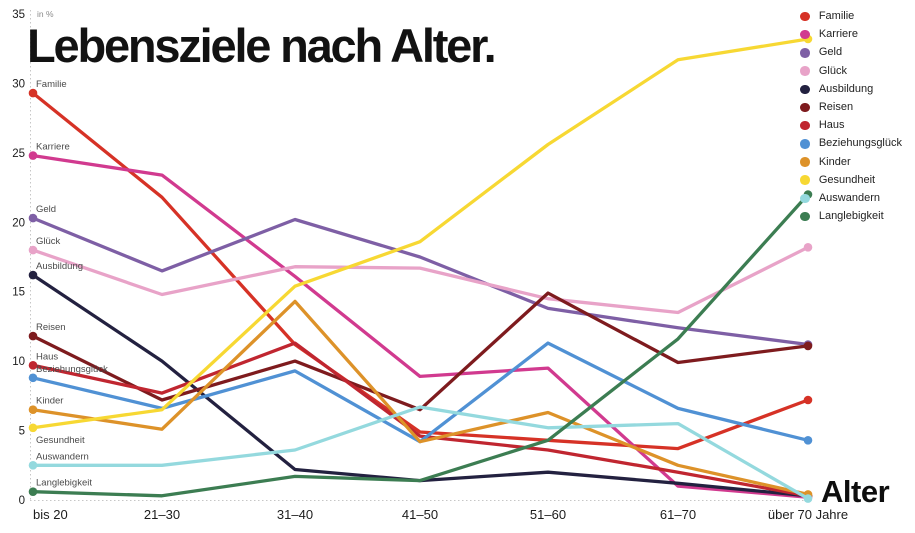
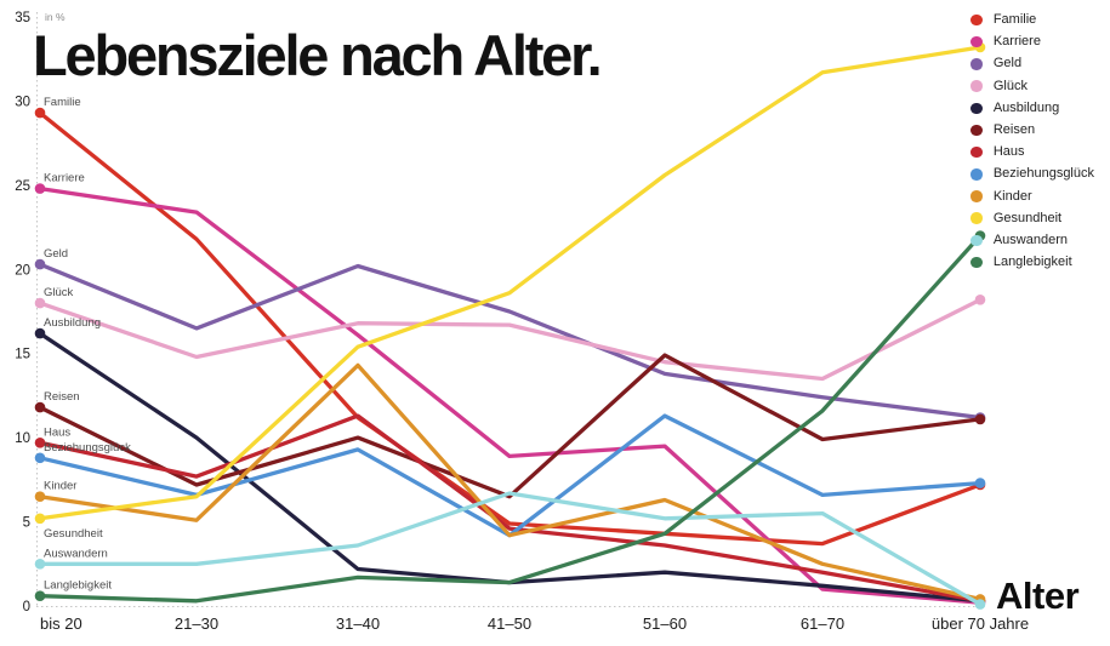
Beziehungsglück/über 70 Jahre: 4.3 -> 7.3
